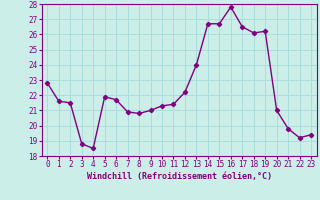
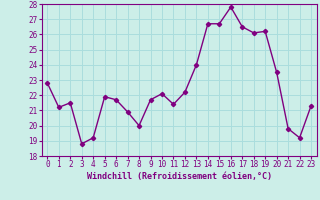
1: 21.6 -> 21.2
4: 18.5 -> 19.2
8: 20.8 -> 20.0
9: 21.0 -> 21.7
10: 21.3 -> 22.1
20: 21.0 -> 23.5
23: 19.4 -> 21.3
